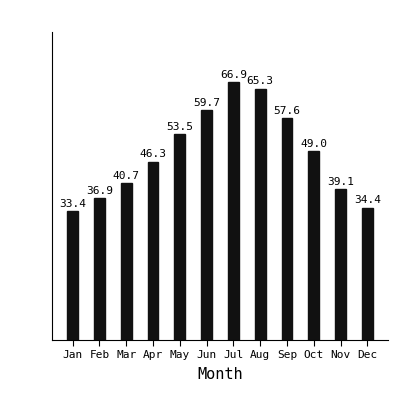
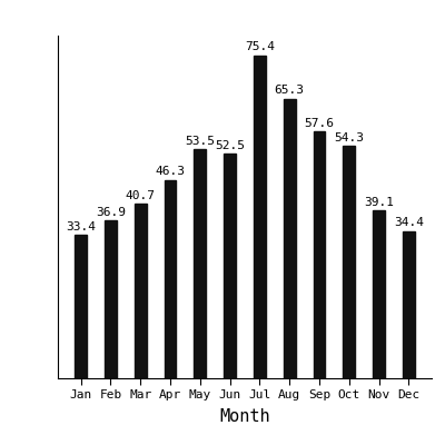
Jun: 59.7 -> 52.5
Jul: 66.9 -> 75.4
Oct: 49.0 -> 54.3
